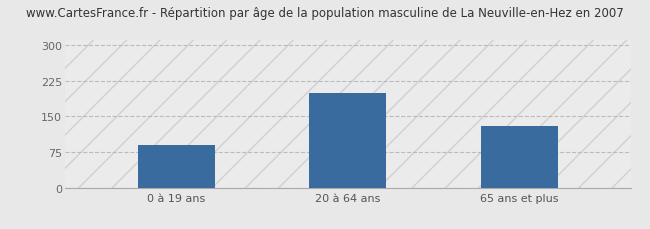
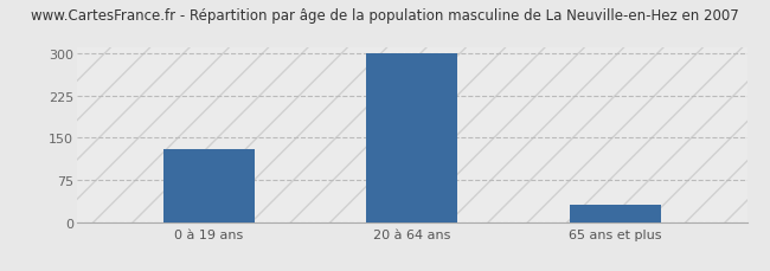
0 à 19 ans: 90 -> 130
20 à 64 ans: 200 -> 300
65 ans et plus: 130 -> 30
